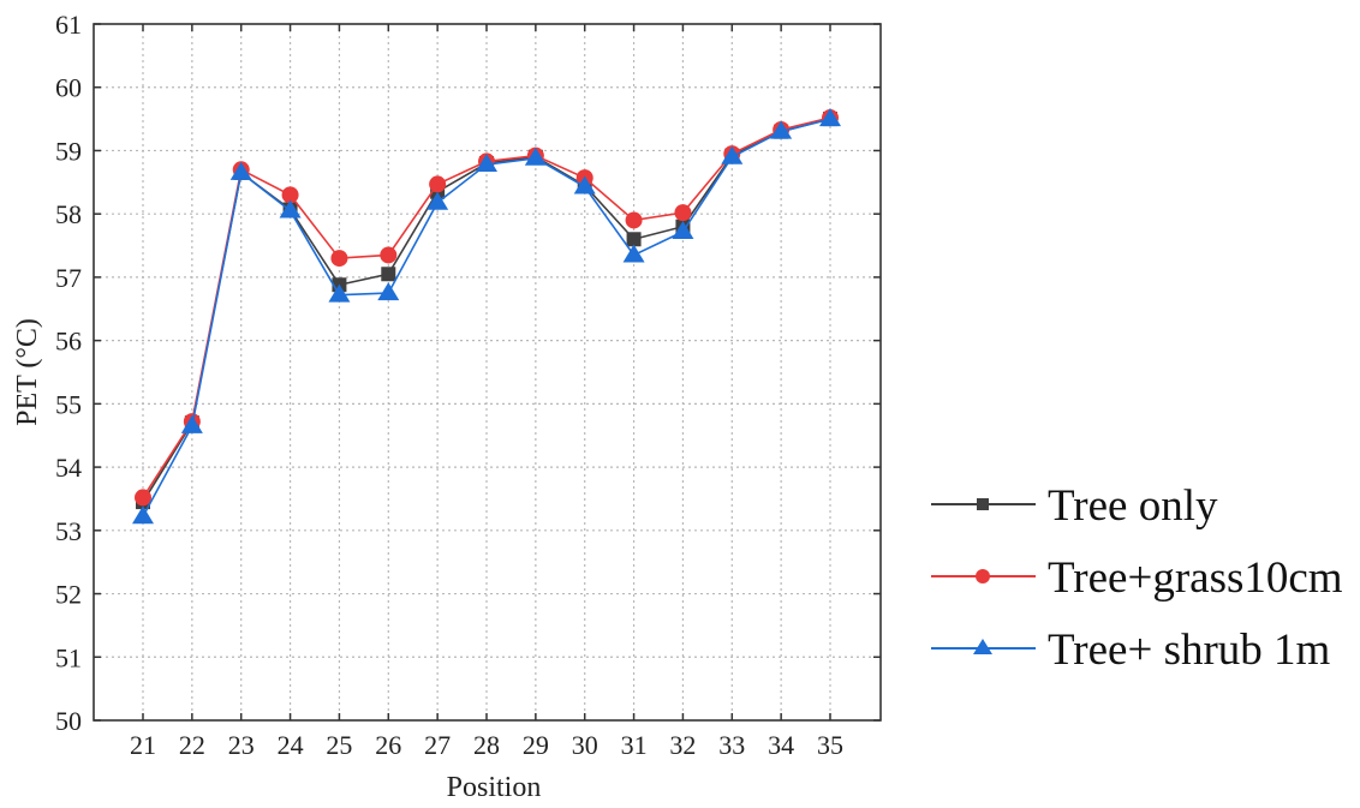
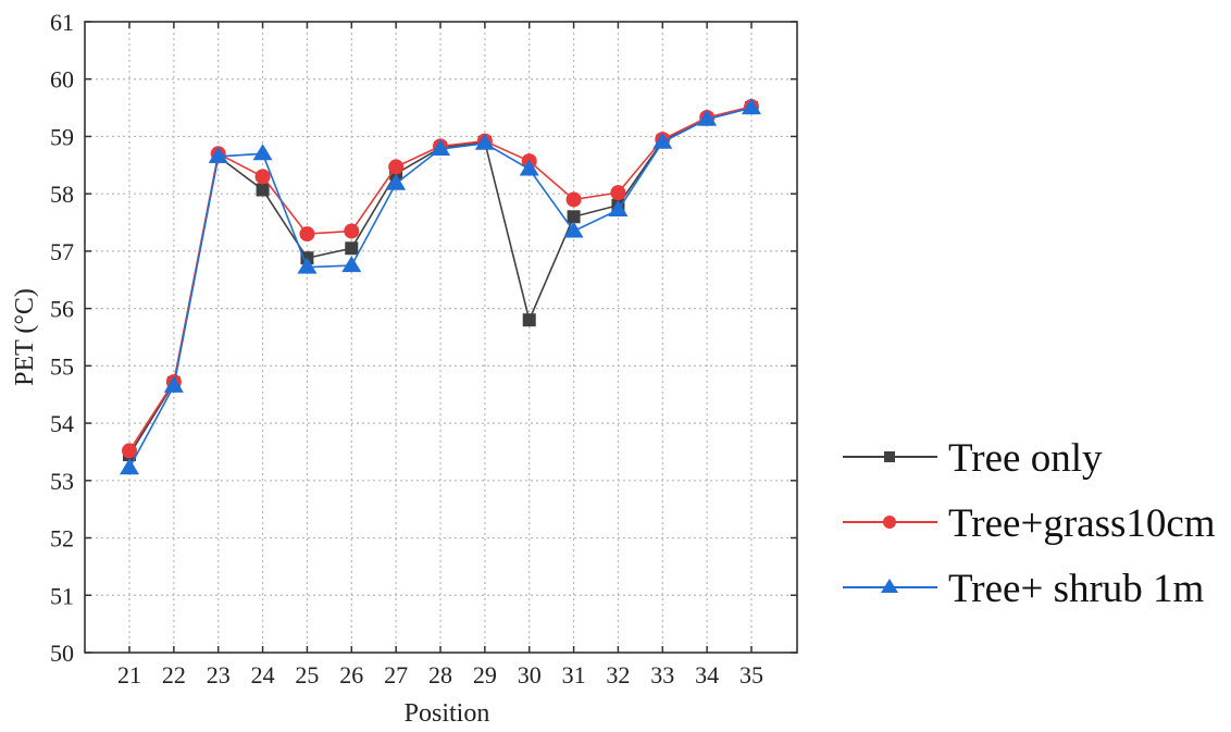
Tree+ shrub 1m/24: 58.0 -> 58.7
Tree only/30: 58.5 -> 55.8
